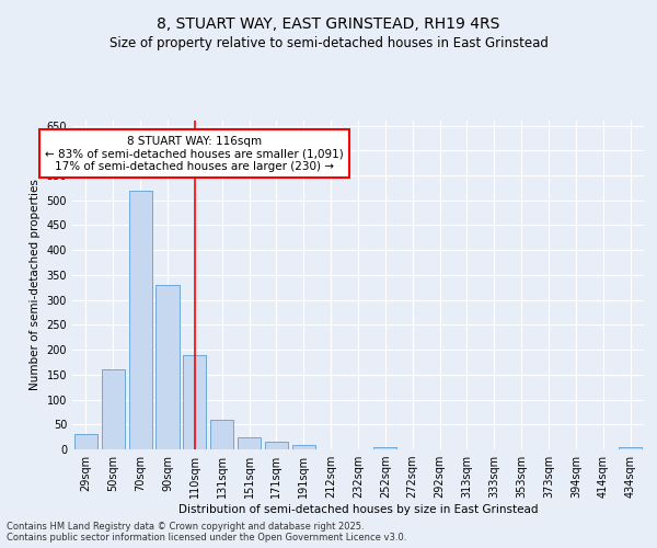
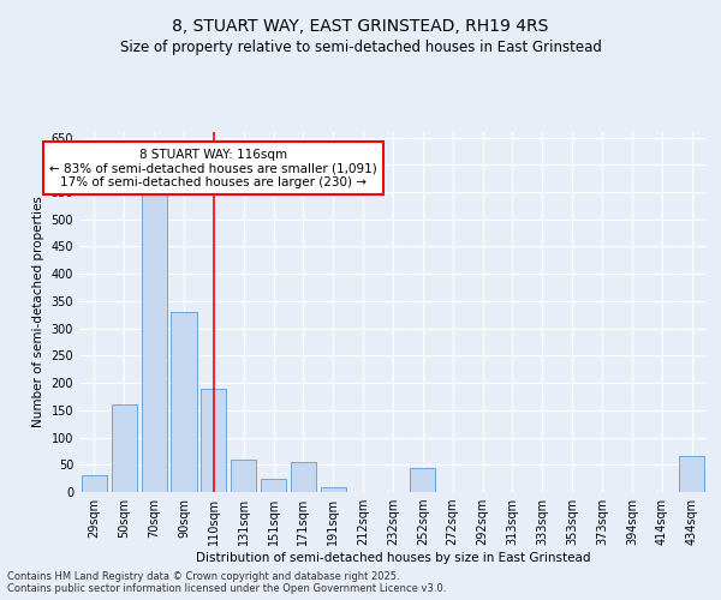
70sqm: 520 -> 545
171sqm: 15 -> 55
252sqm: 5 -> 45
434sqm: 5 -> 65
